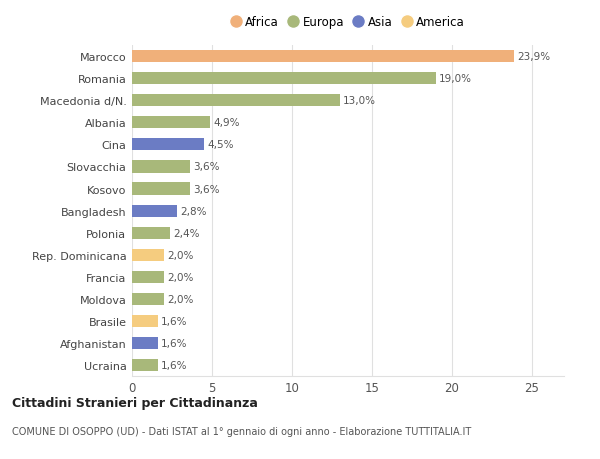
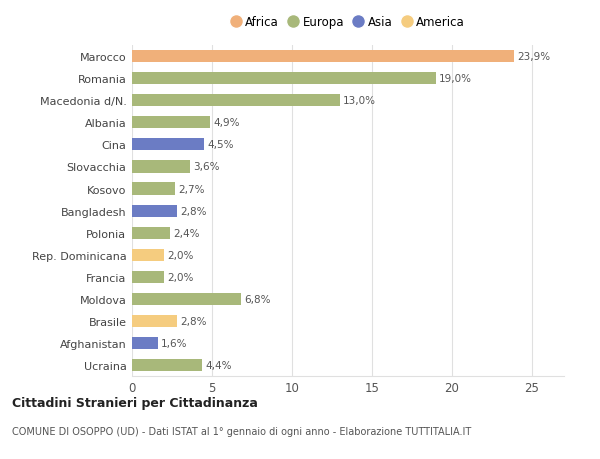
Kosovo: 3,6% -> 2,7%
Moldova: 2,0% -> 6,8%
Brasile: 1,6% -> 2,8%
Ucraina: 1,6% -> 4,4%
